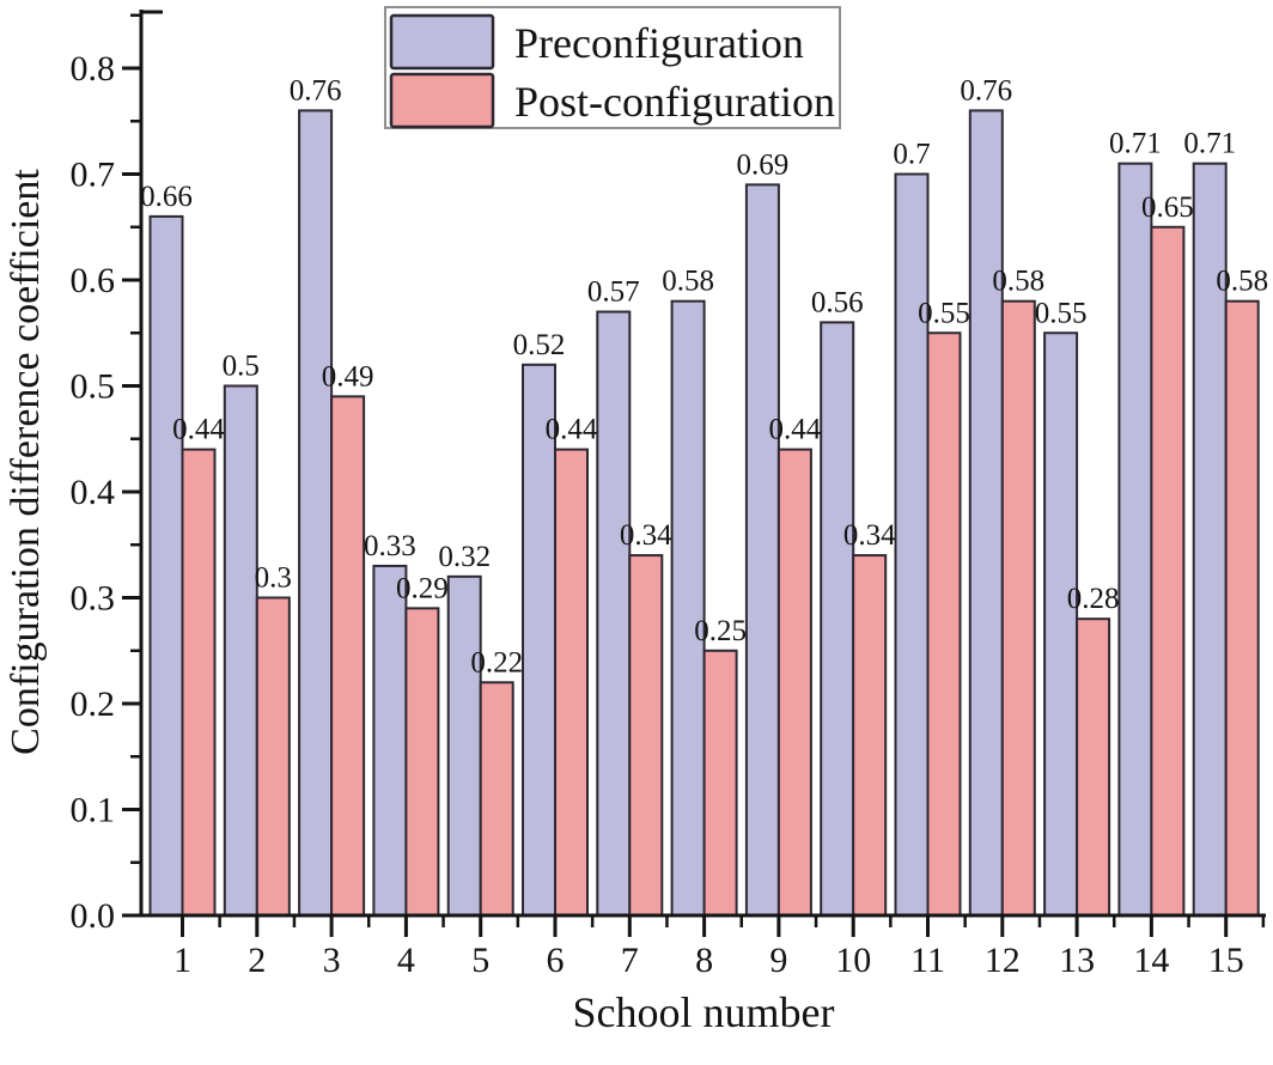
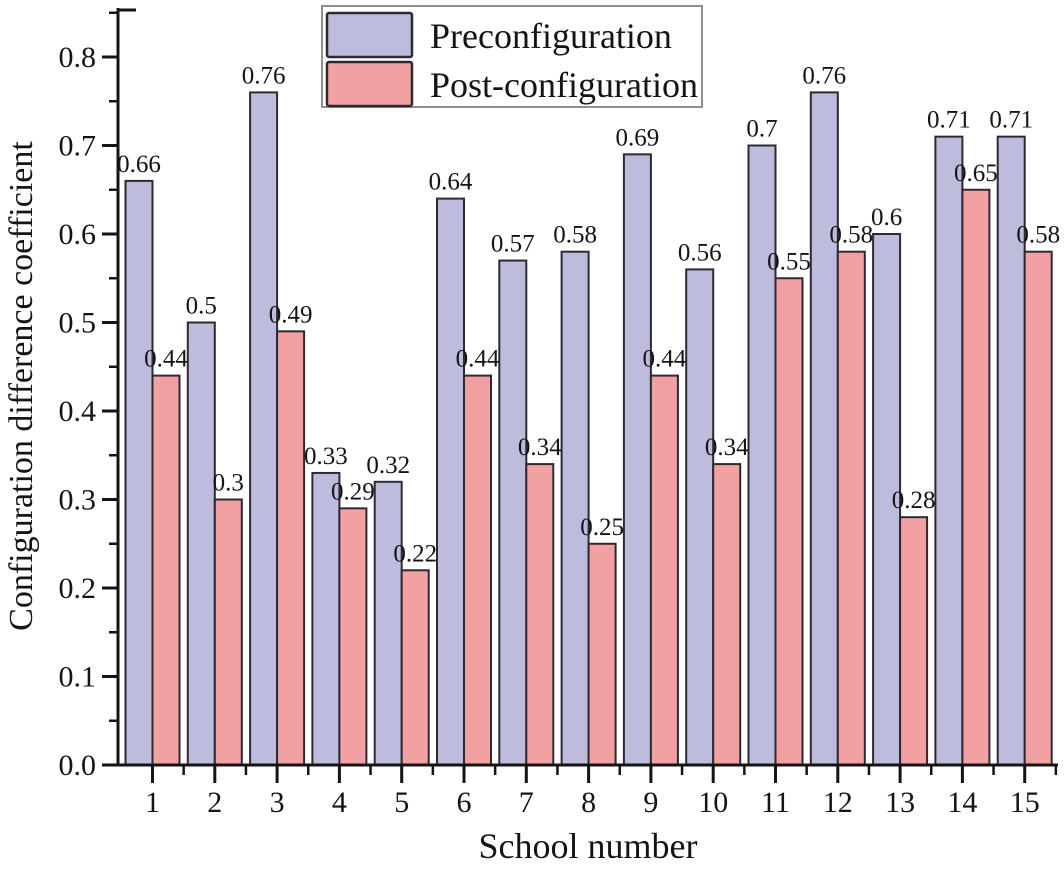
Preconfiguration/6: 0.52 -> 0.64
Preconfiguration/13: 0.55 -> 0.6
